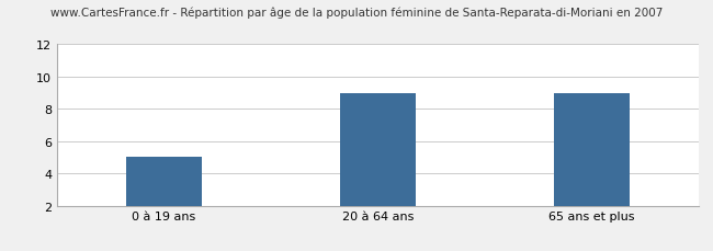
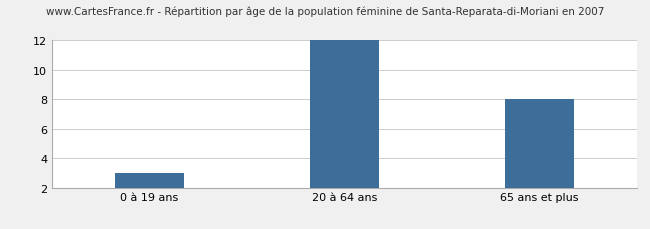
0 à 19 ans: 5 -> 3
20 à 64 ans: 9 -> 12
65 ans et plus: 9 -> 8
